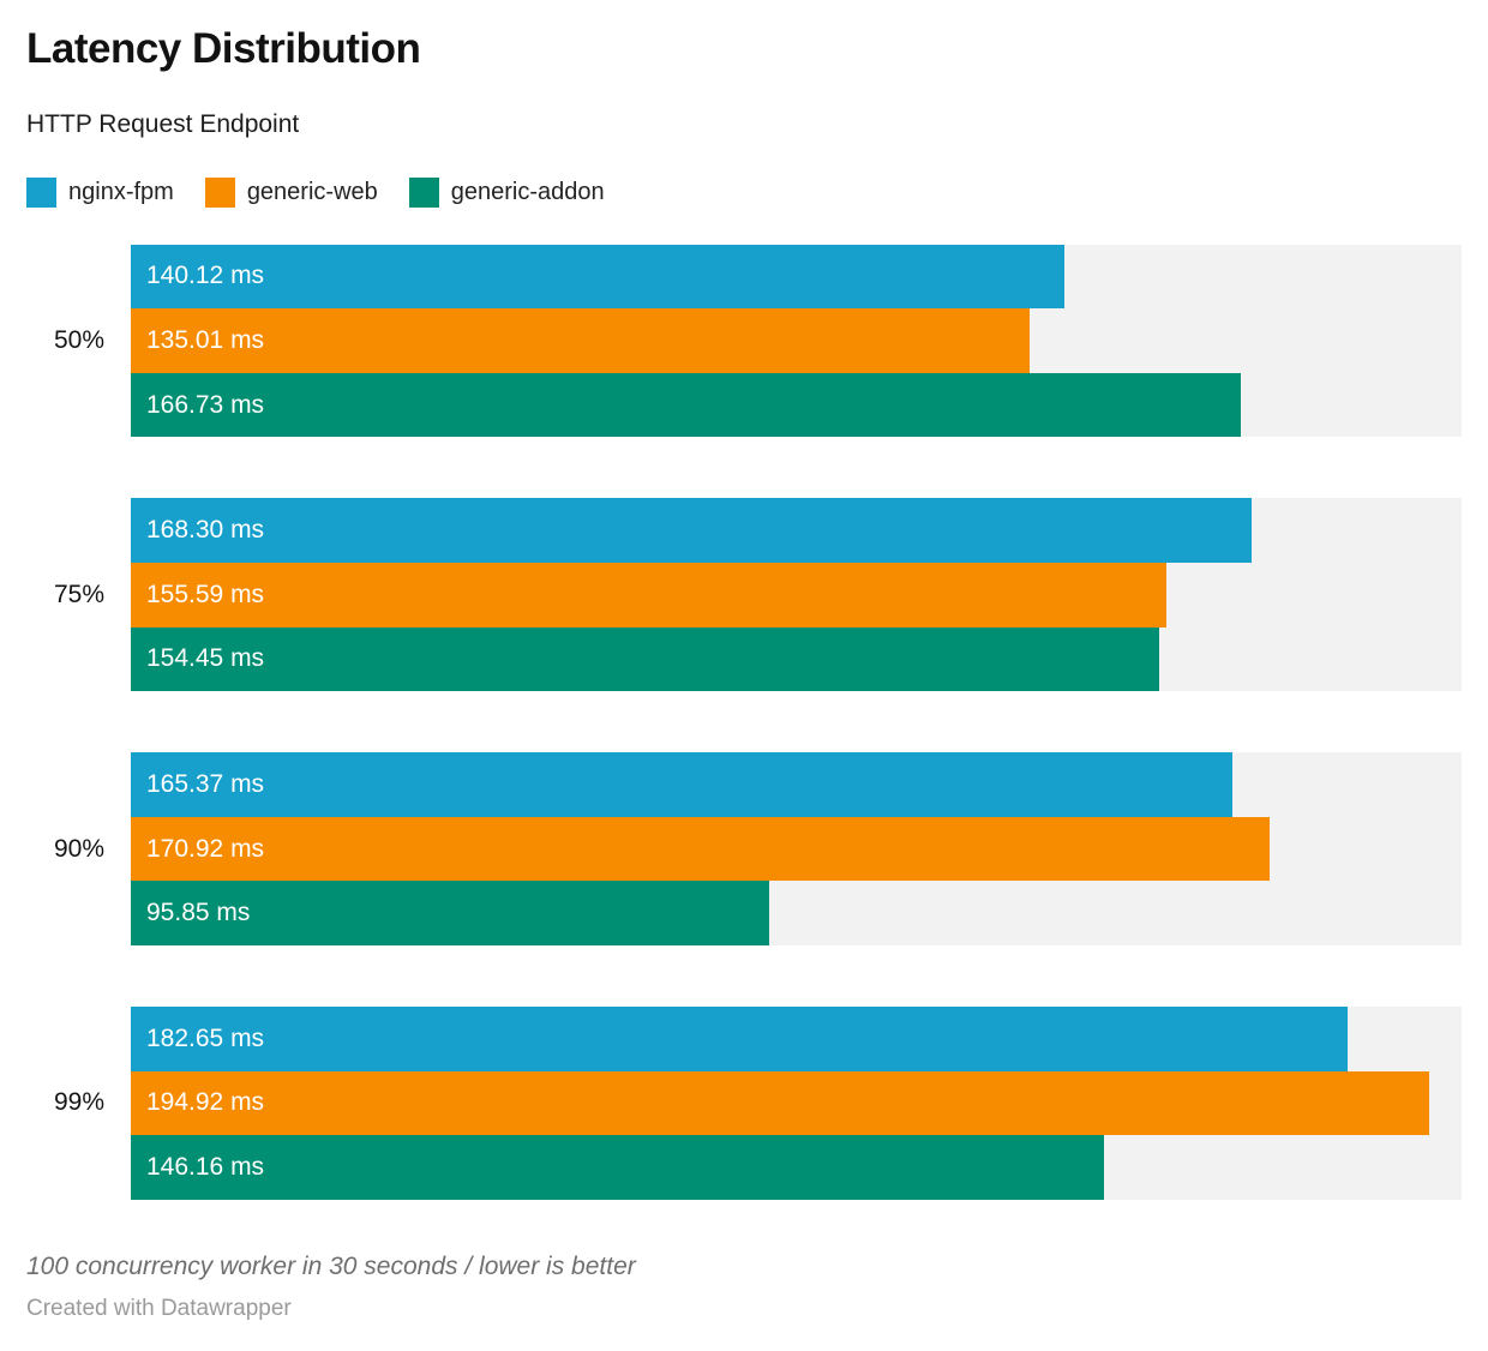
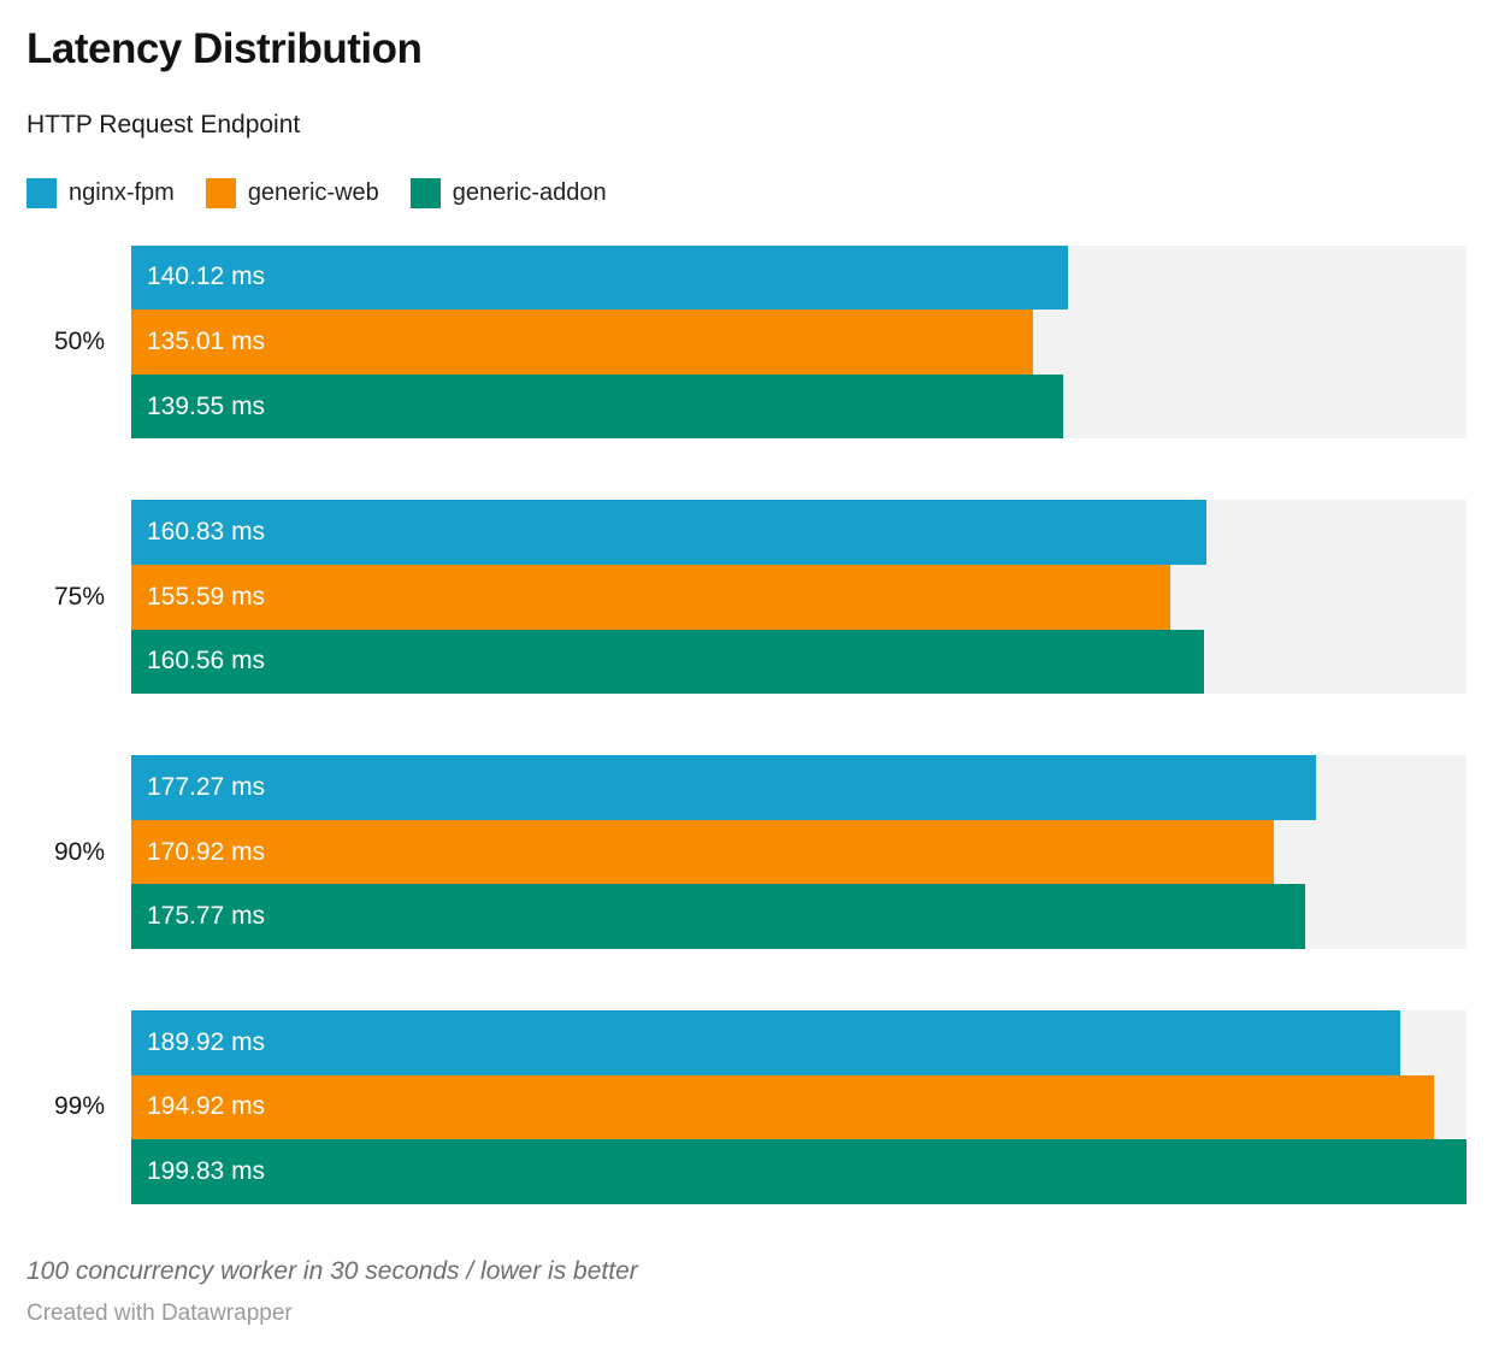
generic-addon/50%: 166.73 -> 139.55
nginx-fpm/75%: 168.30 -> 160.83
generic-addon/75%: 154.45 -> 160.56
nginx-fpm/90%: 165.37 -> 177.27
generic-addon/90%: 95.85 -> 175.77
nginx-fpm/99%: 182.65 -> 189.92
generic-addon/99%: 146.16 -> 199.83
